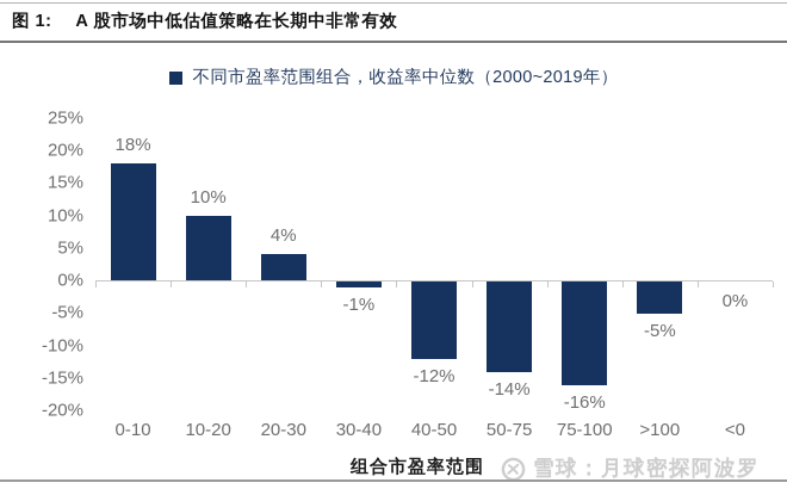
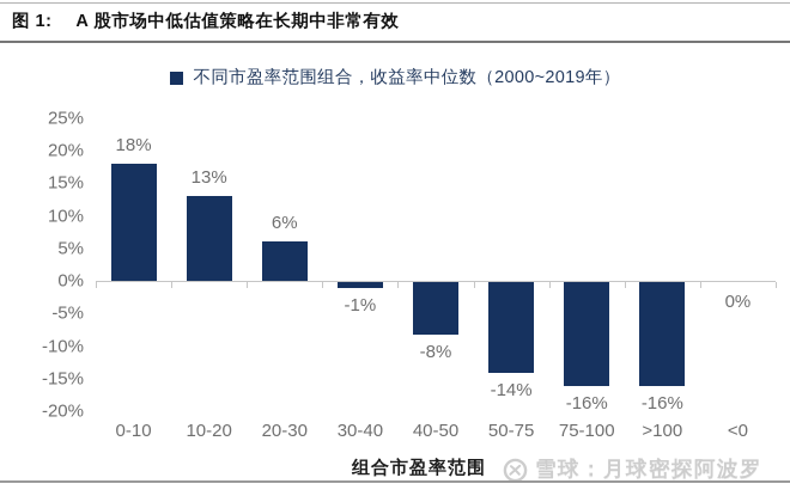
10-20: 10% -> 13%
20-30: 4% -> 6%
40-50: -12% -> -8%
>100: -5% -> -16%
